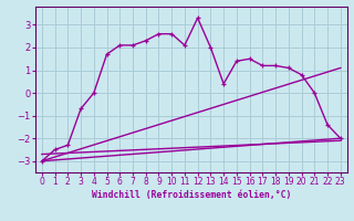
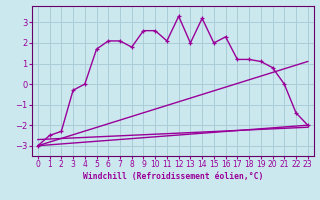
3: -0.7 -> -0.3
8: 2.3 -> 1.8
14: 0.4 -> 3.2
15: 1.4 -> 2.0
16: 1.5 -> 2.3
